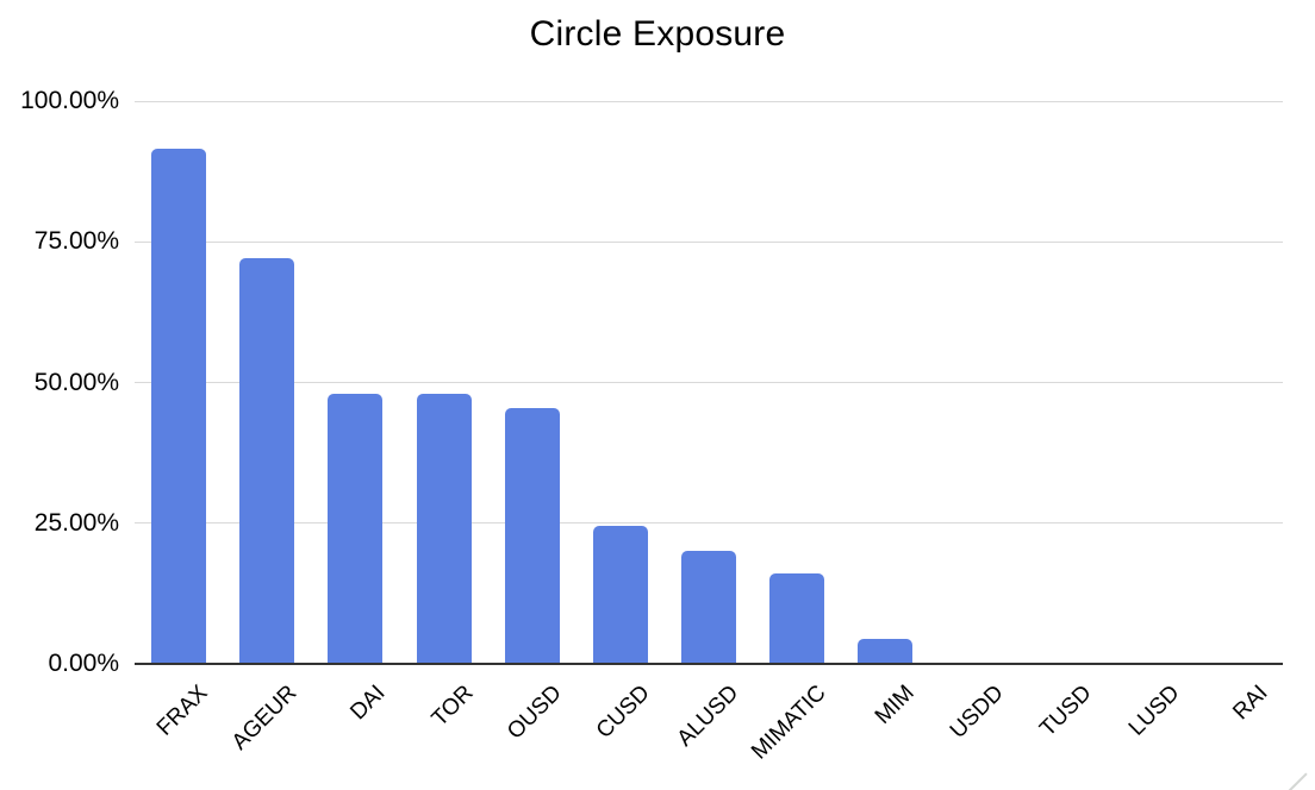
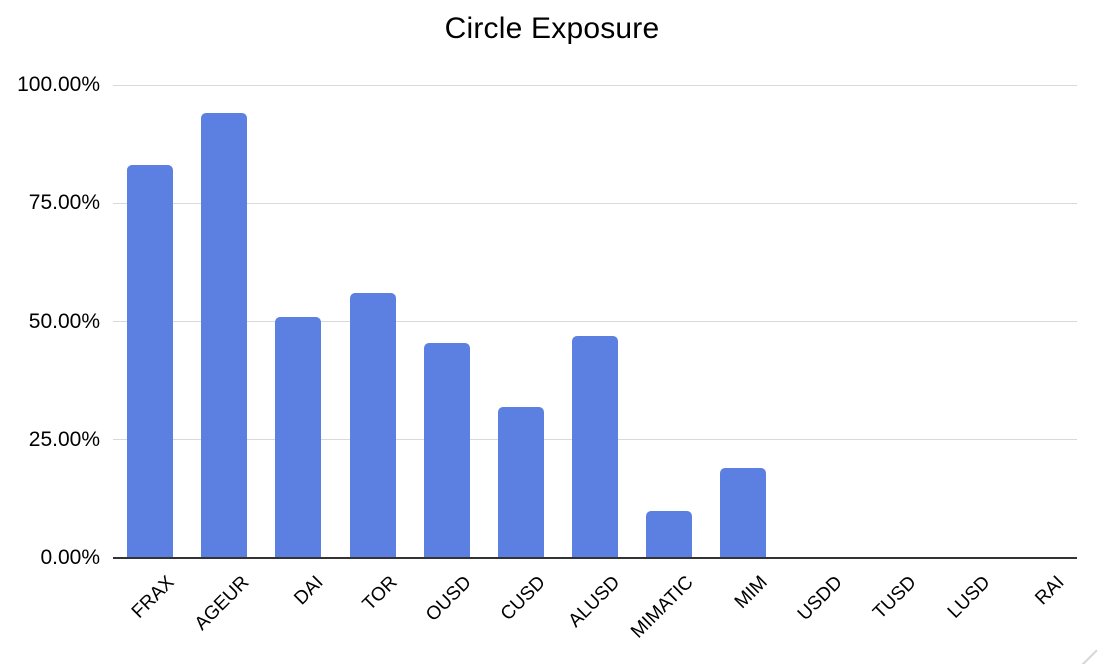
FRAX: 92% -> 83%
AGEUR: 72% -> 94%
DAI: 48% -> 51%
TOR: 48% -> 56%
CUSD: 24% -> 32%
ALUSD: 20% -> 47%
MIMATIC: 16% -> 10%
MIM: 4% -> 19%
